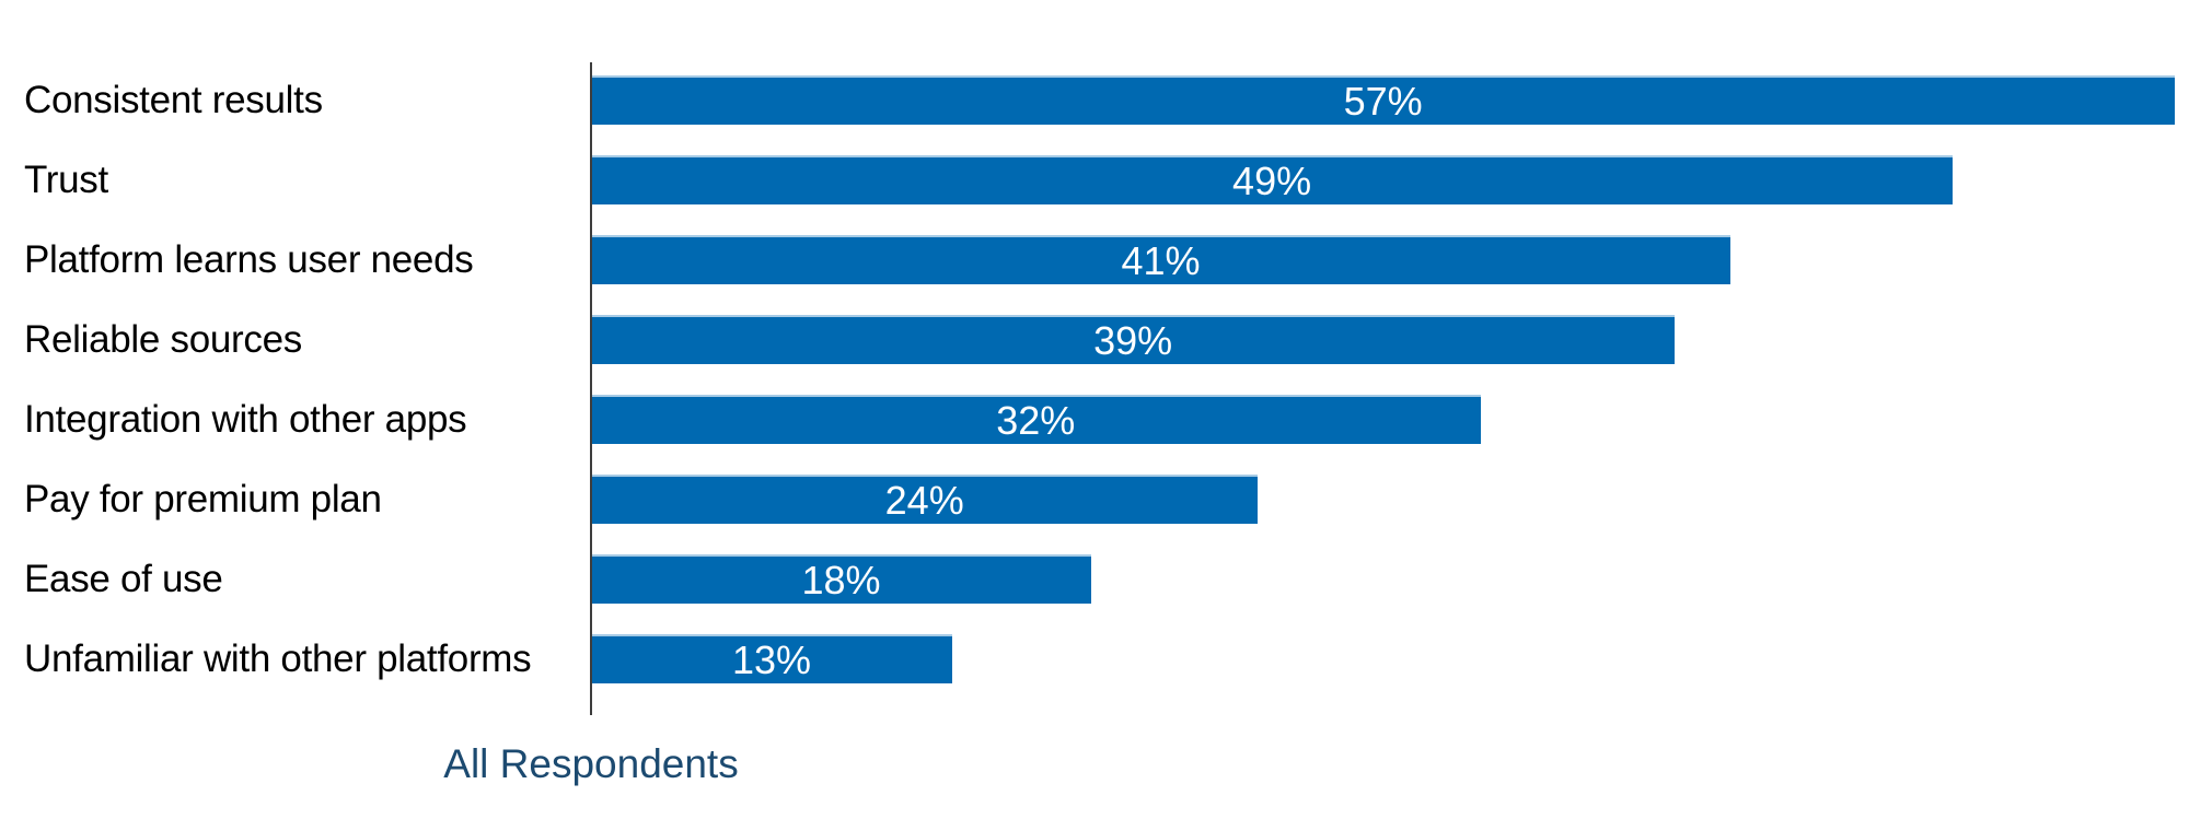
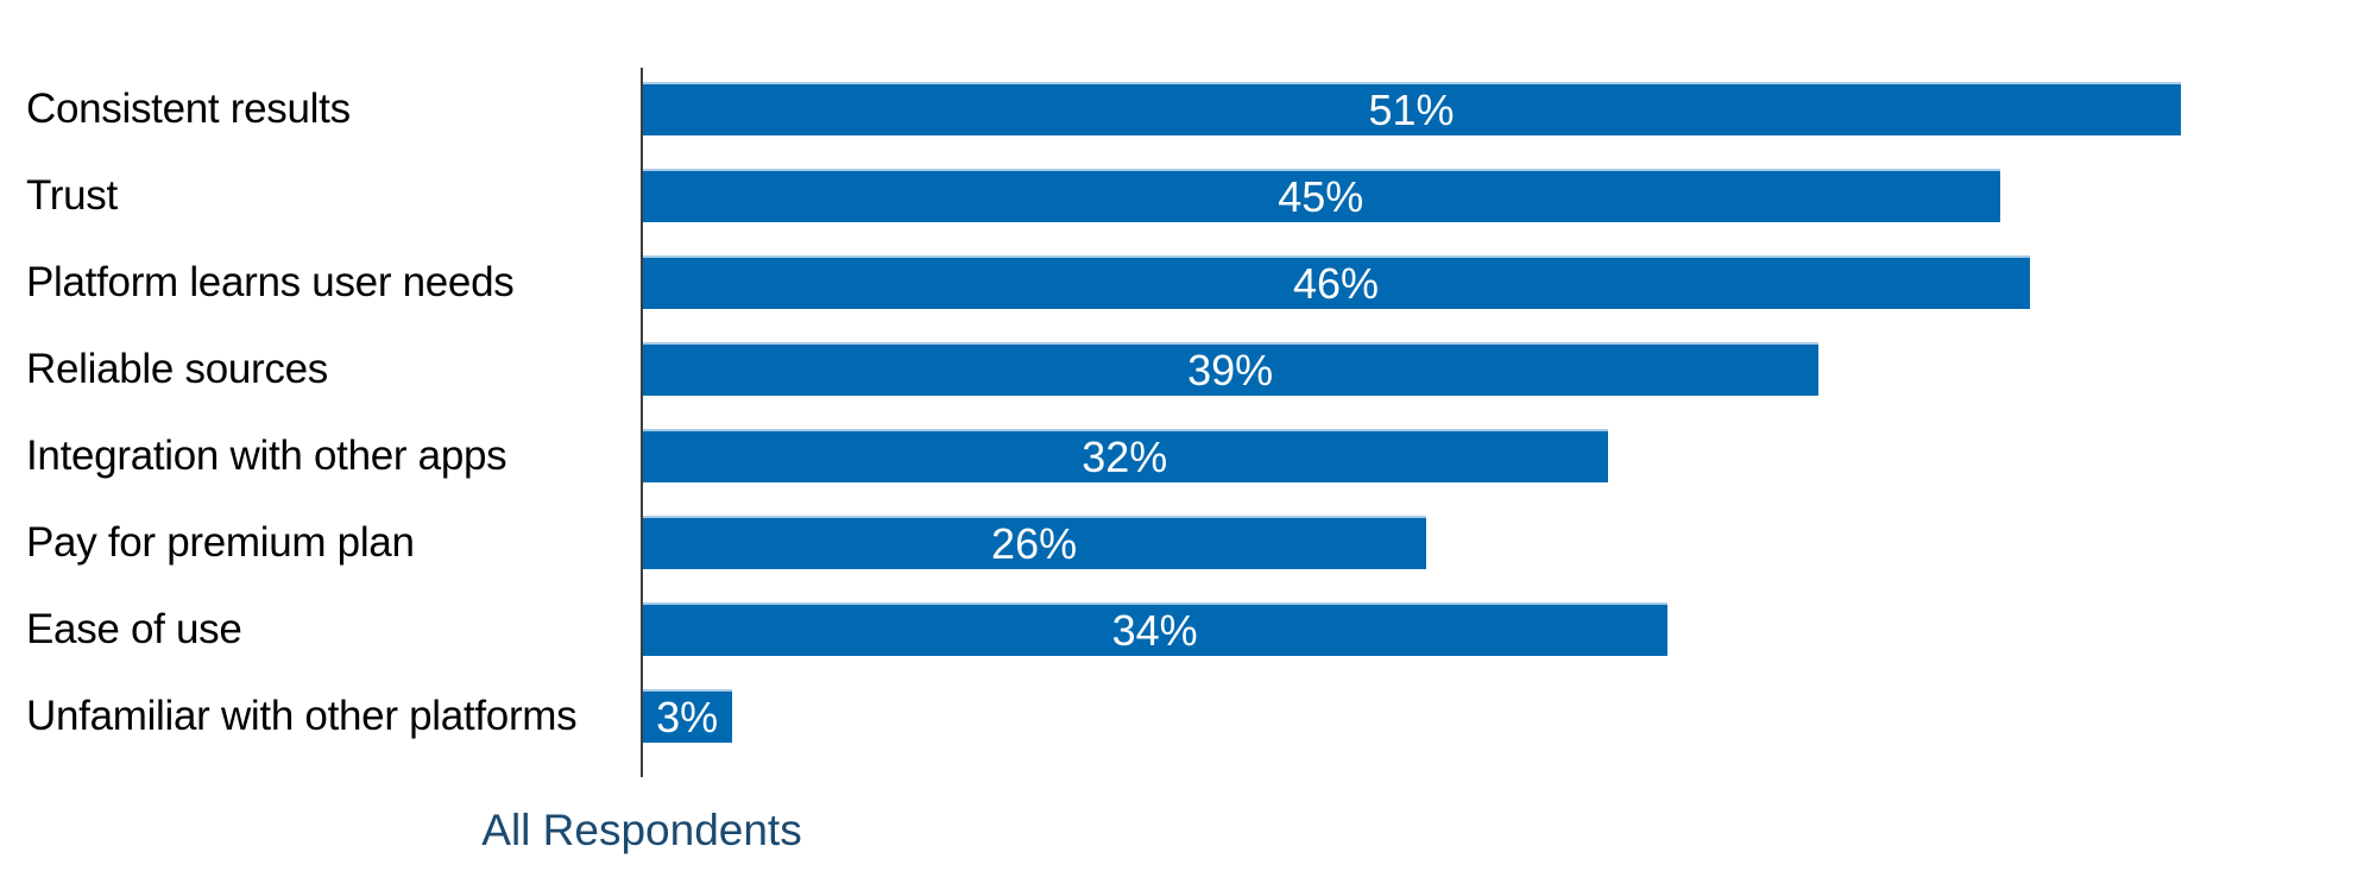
Consistent results: 57% -> 51%
Trust: 49% -> 45%
Platform learns user needs: 41% -> 46%
Pay for premium plan: 24% -> 26%
Ease of use: 18% -> 34%
Unfamiliar with other platforms: 13% -> 3%
